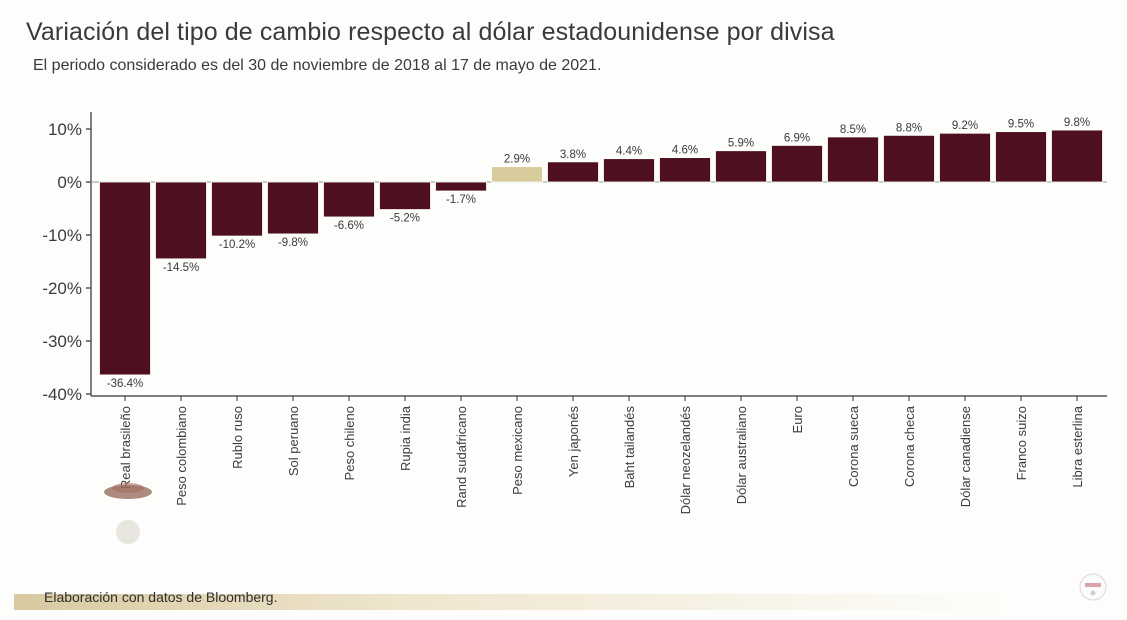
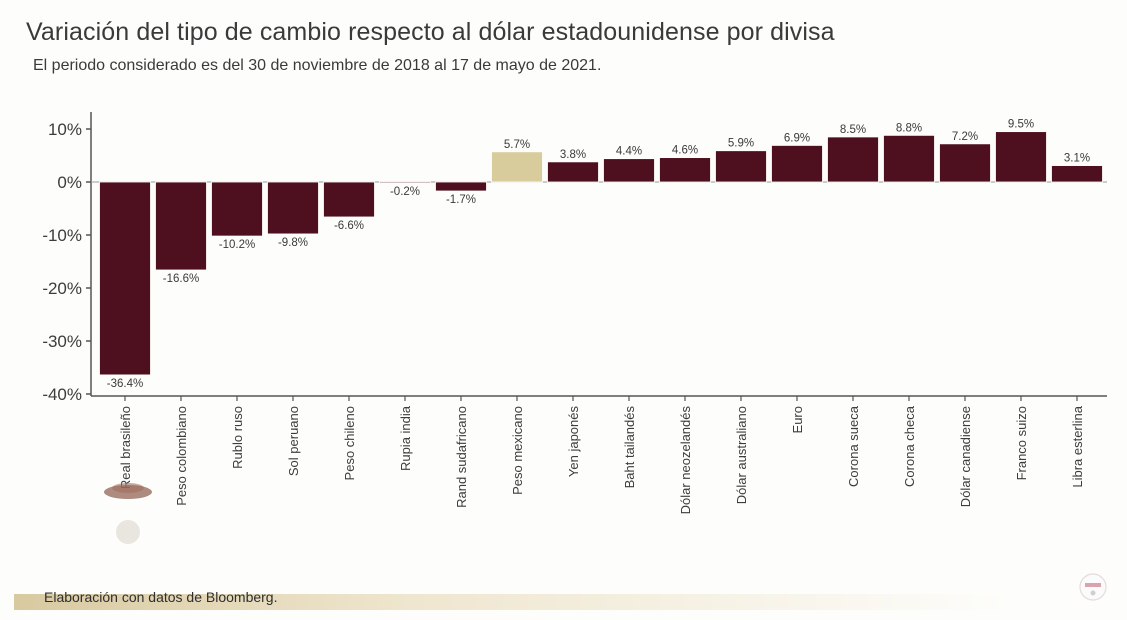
Peso colombiano: -14.5% -> -16.6%
Rupia india: -5.2% -> -0.2%
Peso mexicano: 2.9% -> 5.7%
Dólar canadiense: 9.2% -> 7.2%
Libra esterlina: 9.8% -> 3.1%
